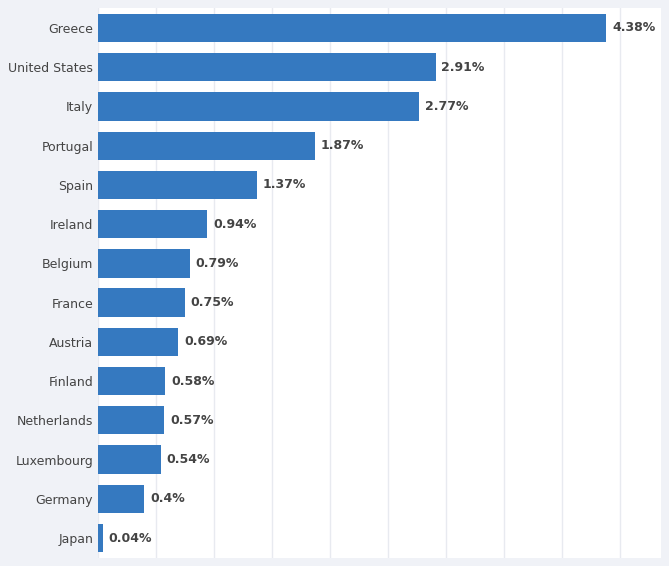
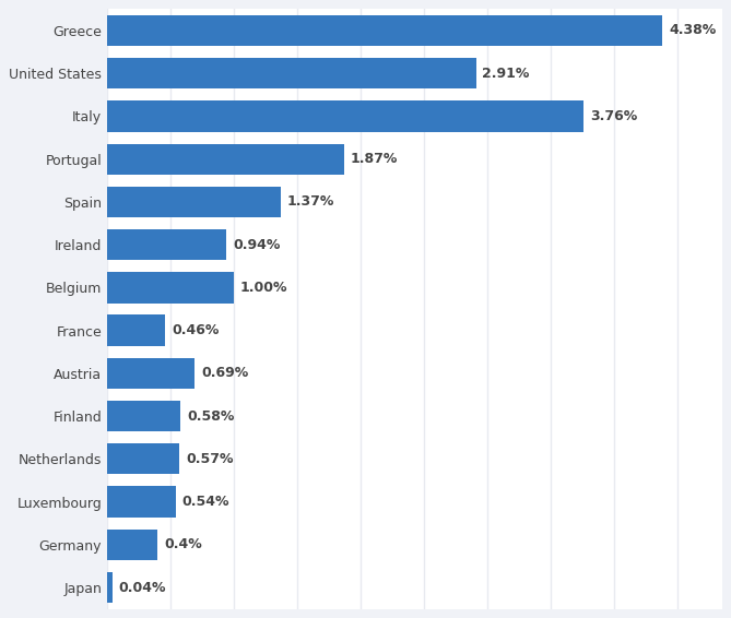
Italy: 2.77% -> 3.76%
Belgium: 0.79% -> 1.00%
France: 0.75% -> 0.46%
